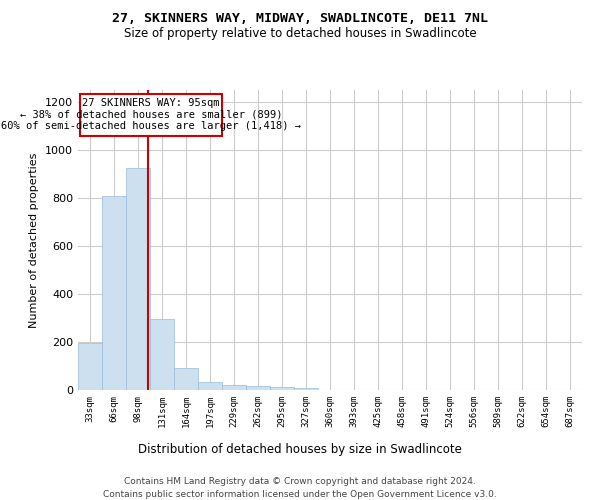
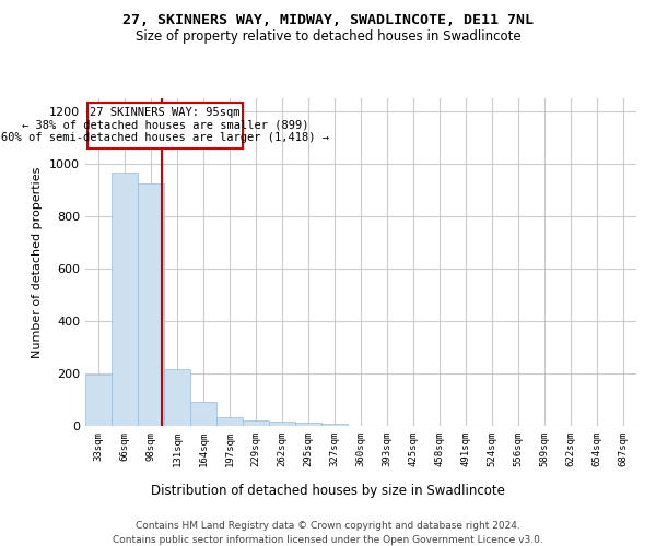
66sqm: 810 -> 965
131sqm: 295 -> 215
